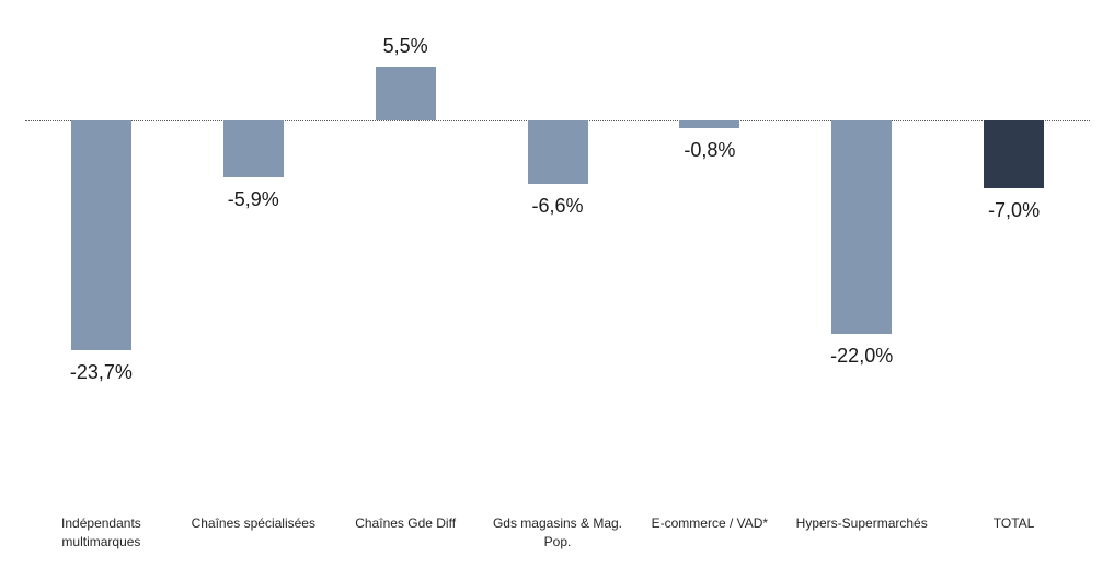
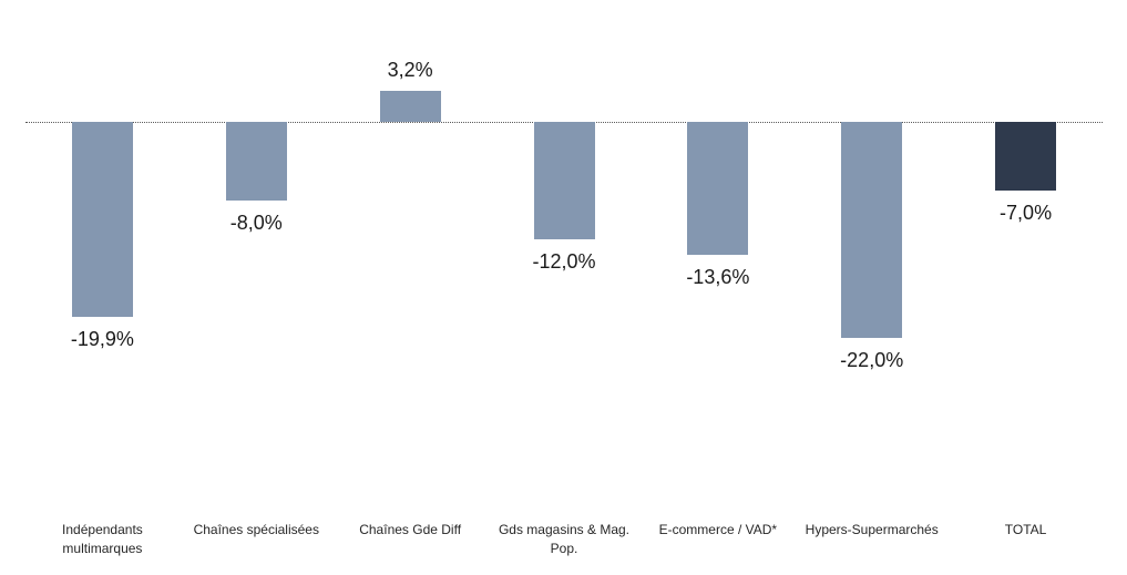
Indépendants multimarques: -23,7% -> -19,9%
Chaînes spécialisées: -5,9% -> -8,0%
Chaînes Gde Diff: 5,5% -> 3,2%
Gds magasins & Mag. Pop.: -6,6% -> -12,0%
E-commerce / VAD*: -0,8% -> -13,6%
